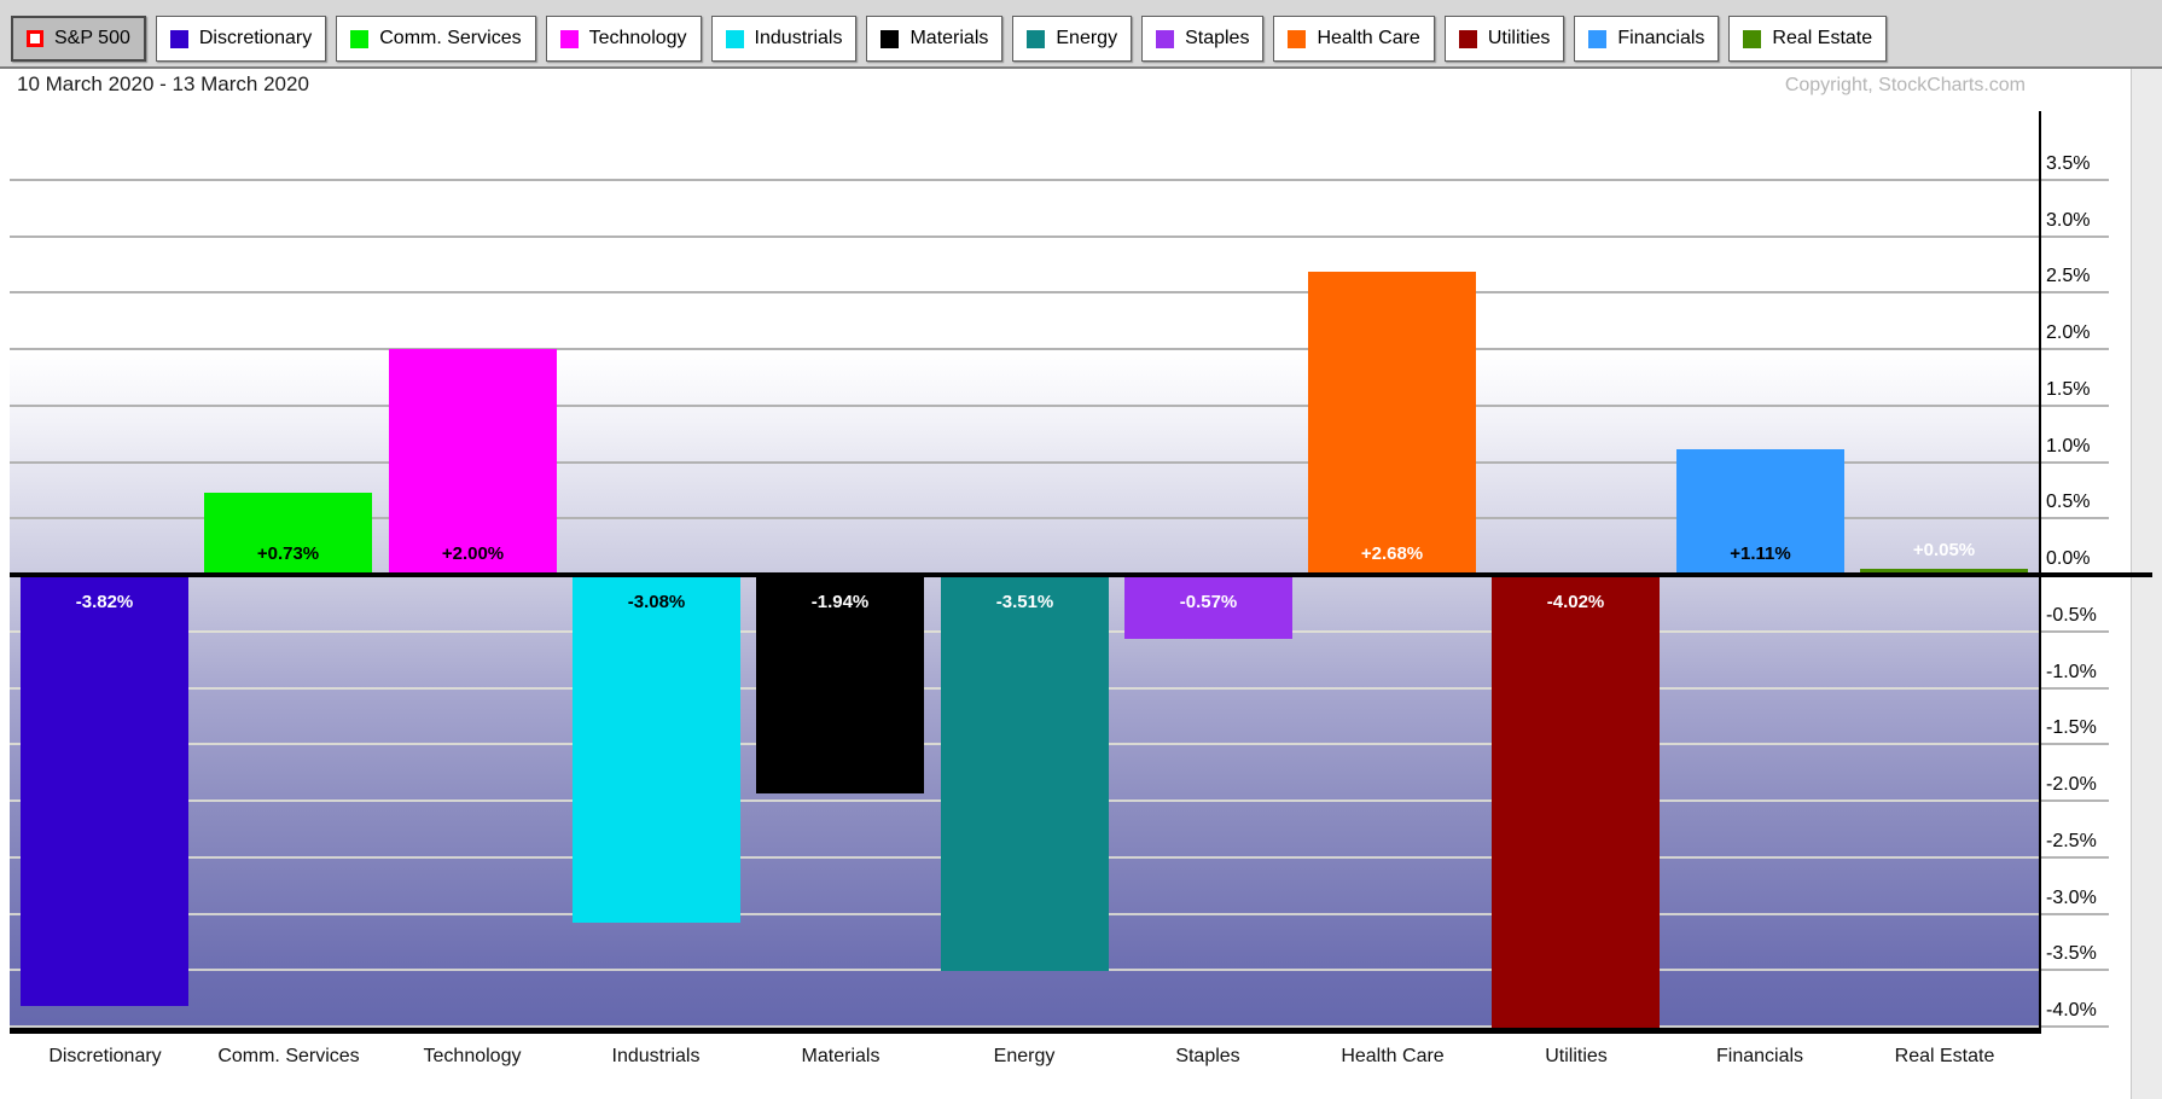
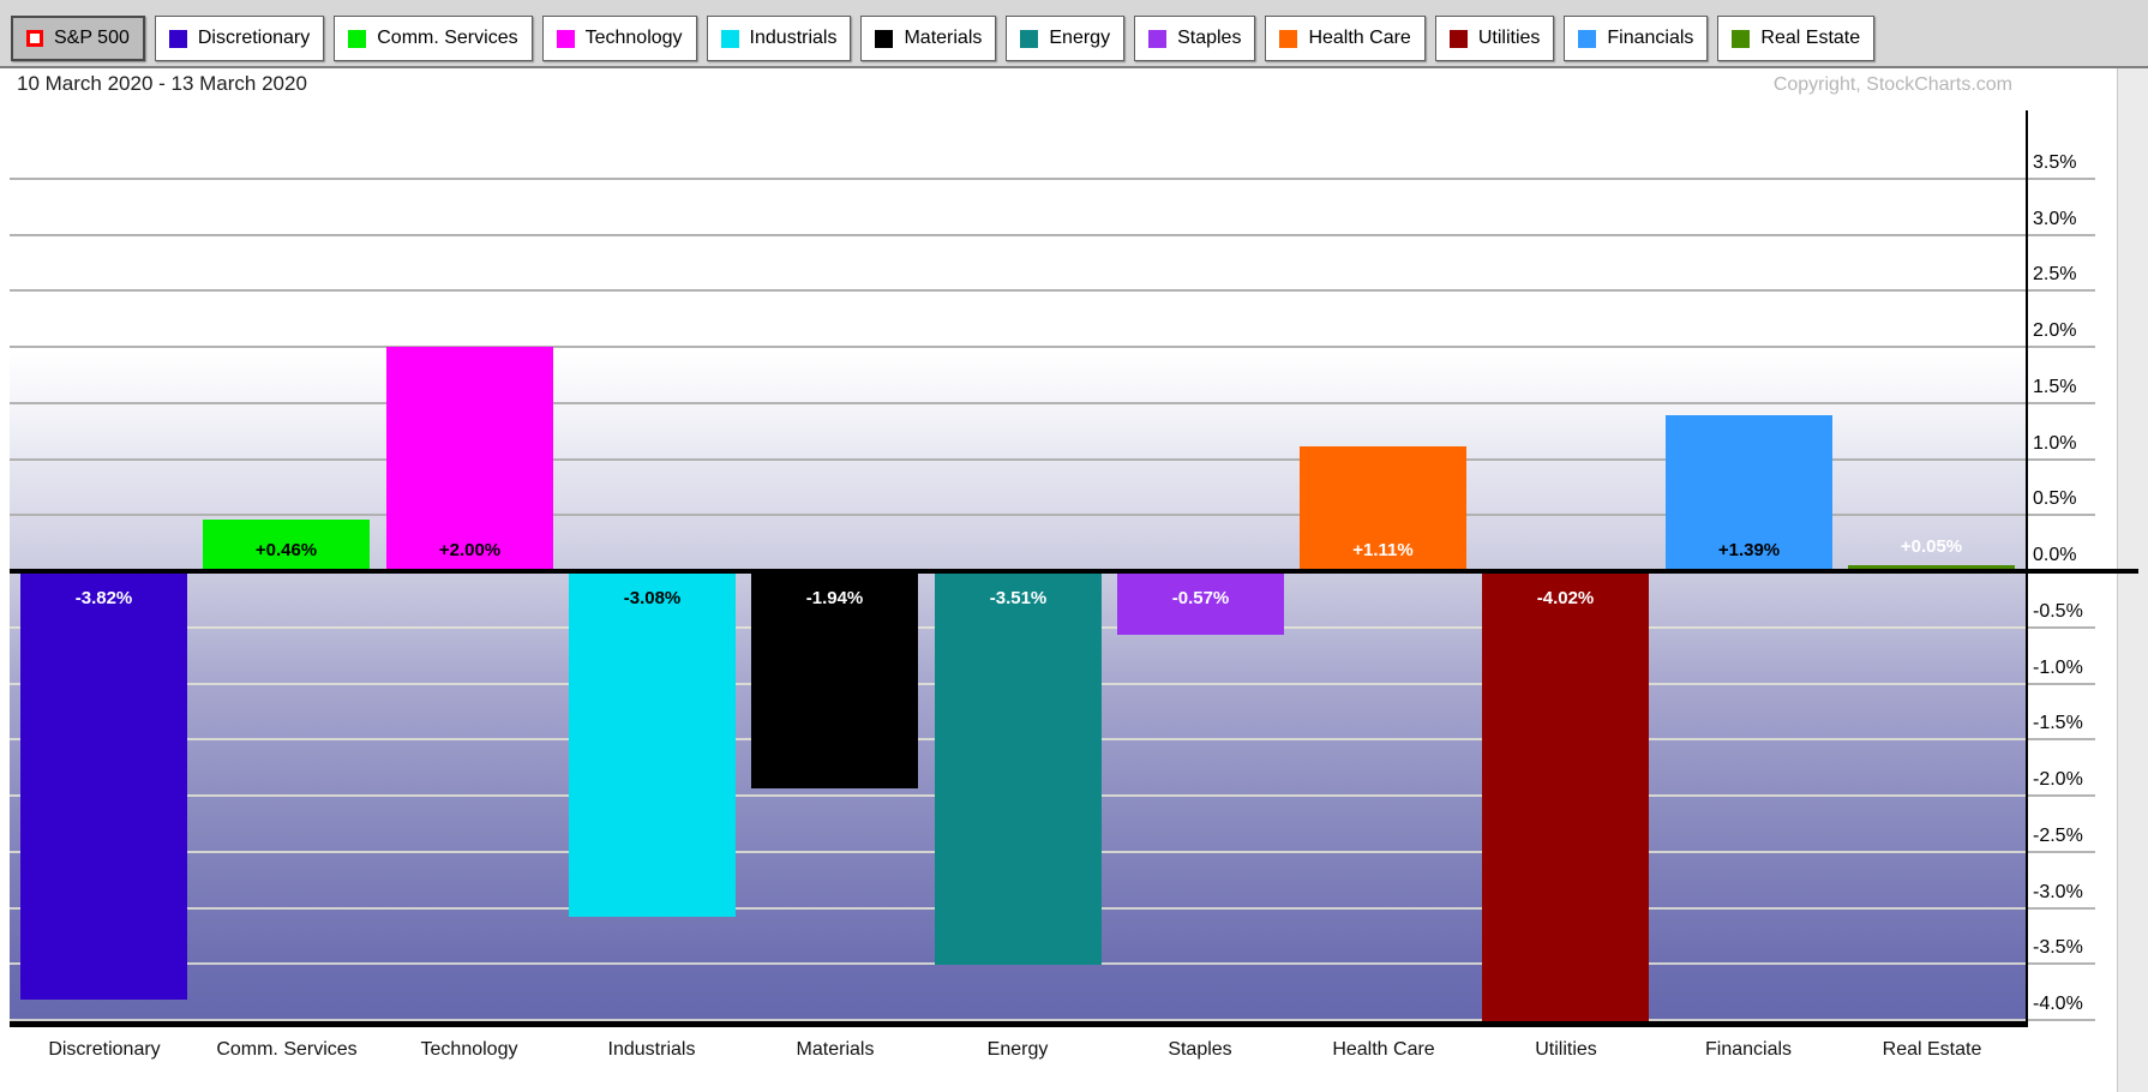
Comm. Services: +0.73% -> +0.46%
Health Care: +2.68% -> +1.11%
Financials: +1.11% -> +1.39%
